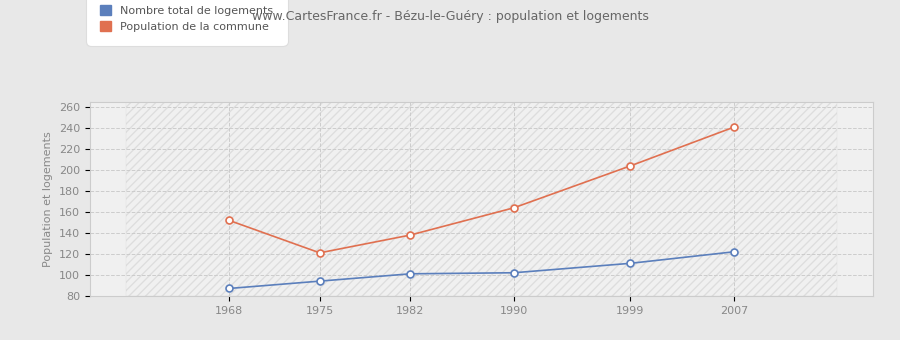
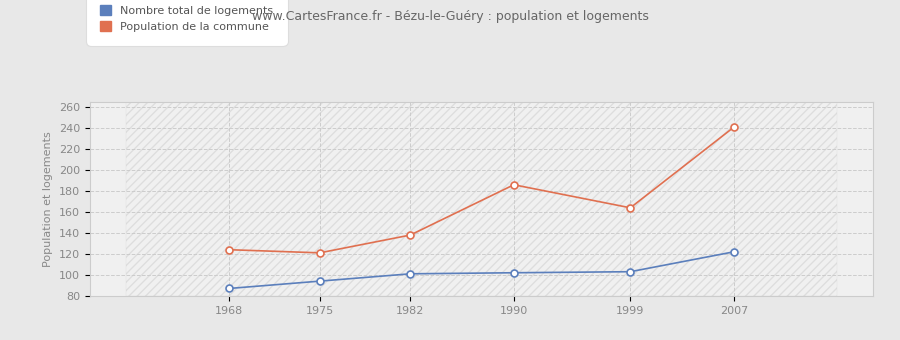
Population de la commune/1968: 152 -> 124
Population de la commune/1990: 164 -> 186
Nombre total de logements/1999: 111 -> 103
Population de la commune/1999: 204 -> 164
